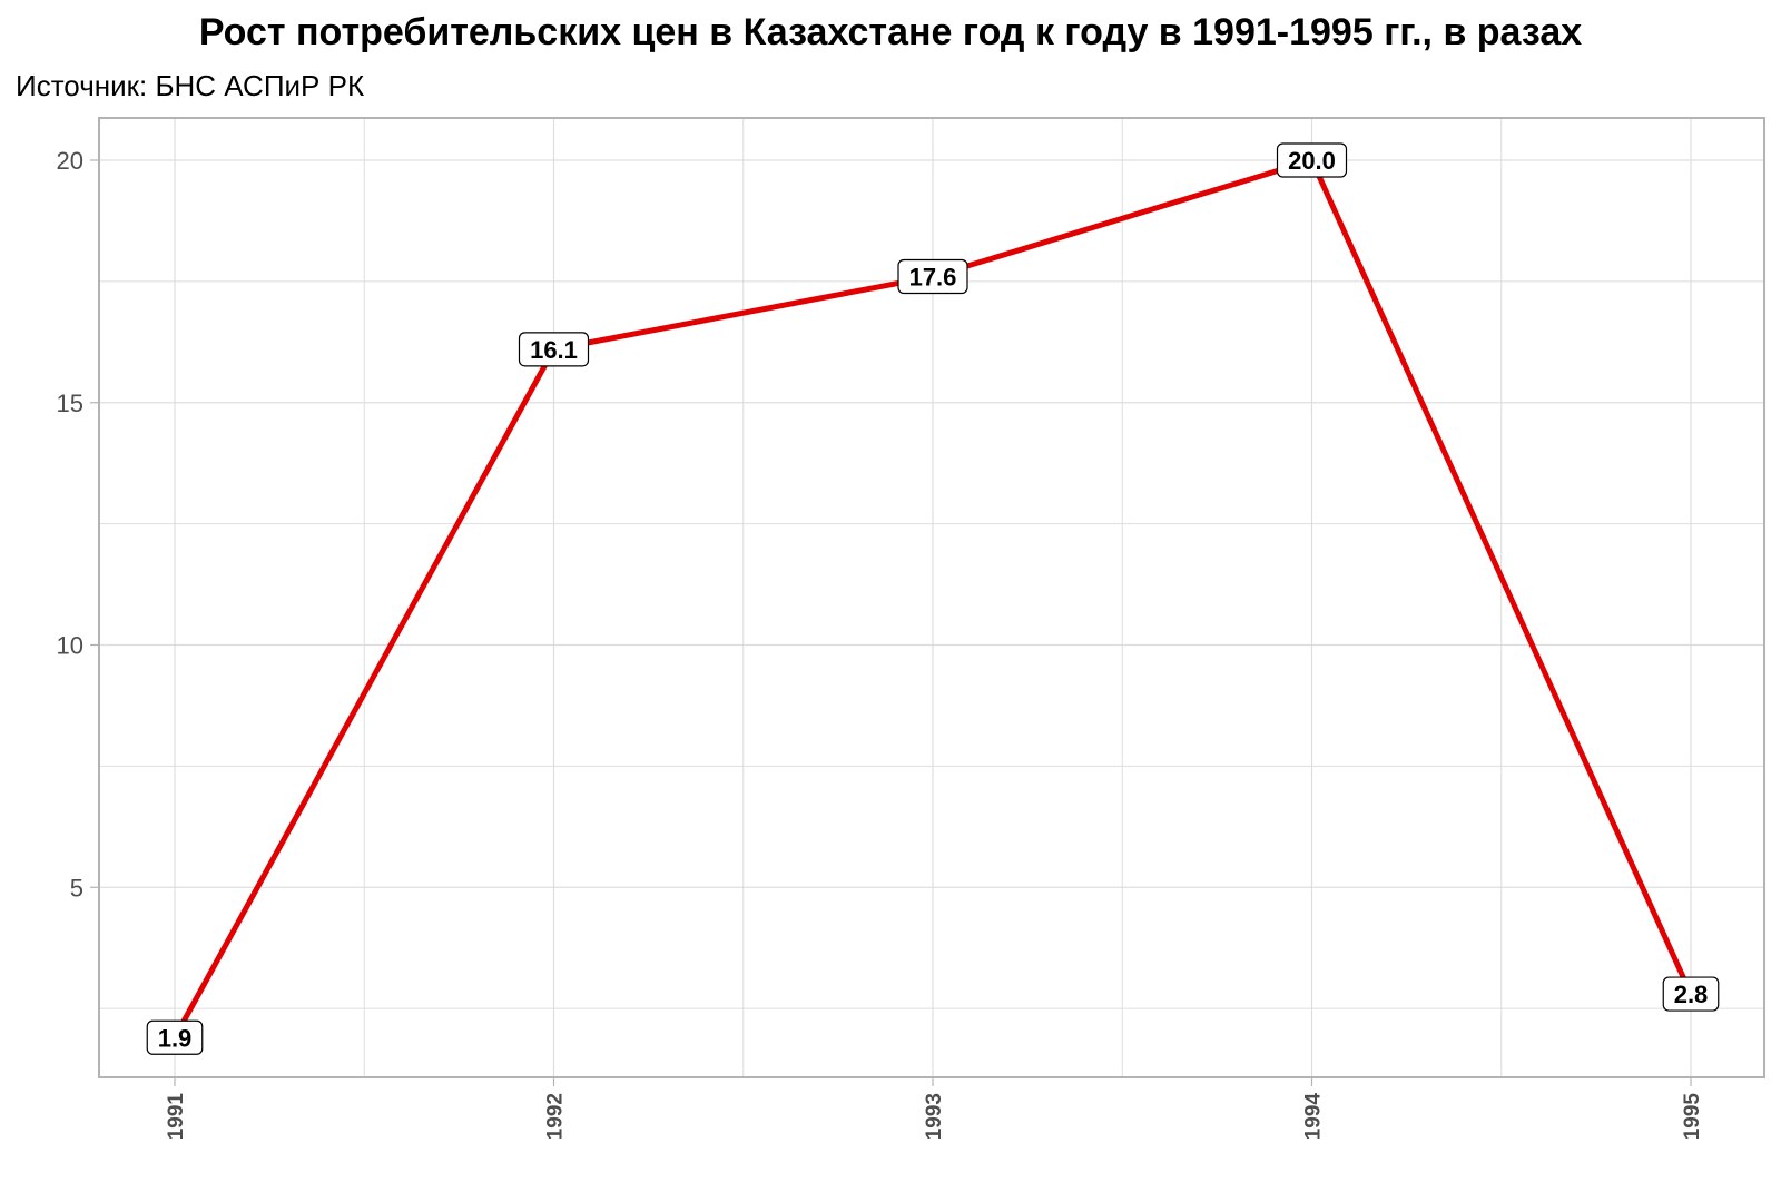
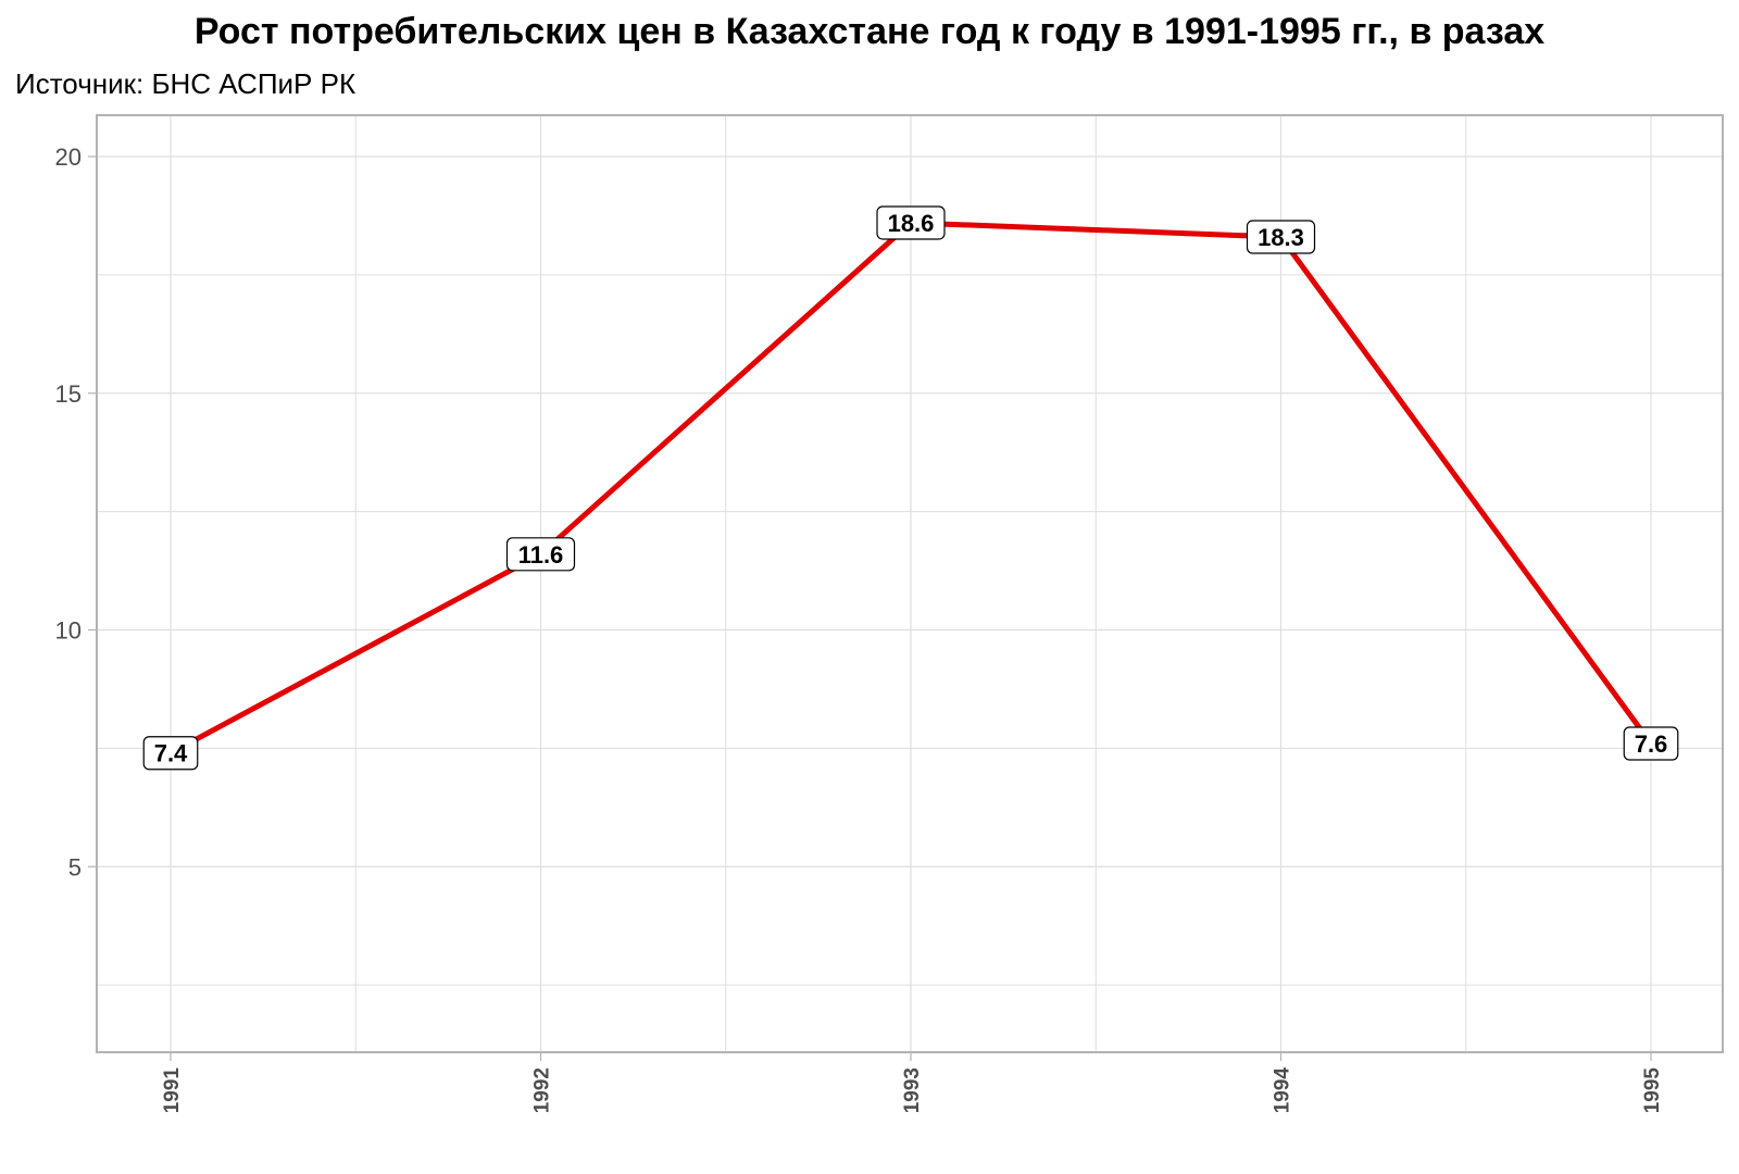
1991: 1.9 -> 7.4
1992: 16.1 -> 11.6
1993: 17.6 -> 18.6
1994: 20.0 -> 18.3
1995: 2.8 -> 7.6
